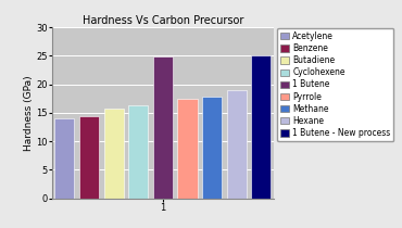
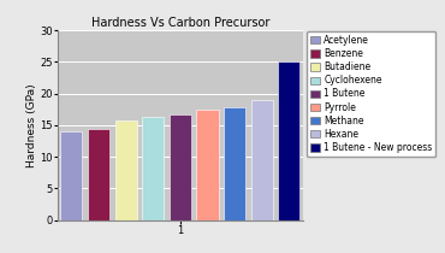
1: 24.8 -> 16.7
